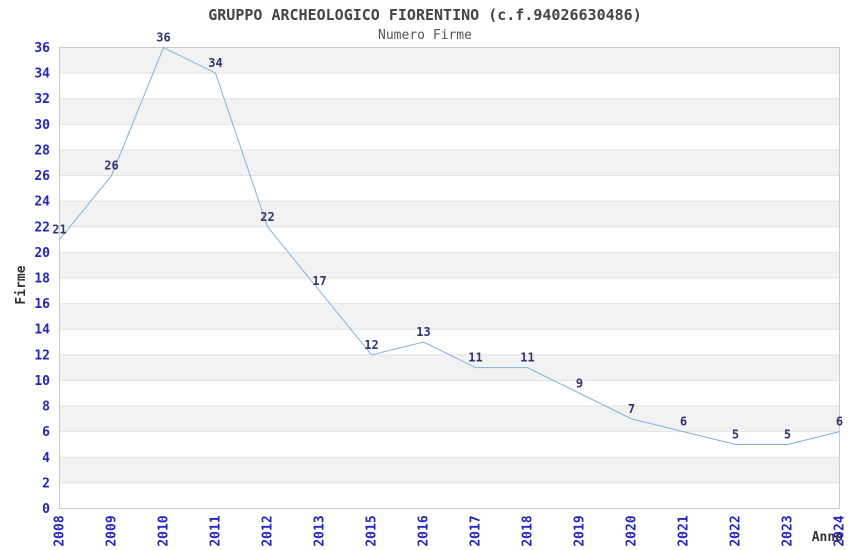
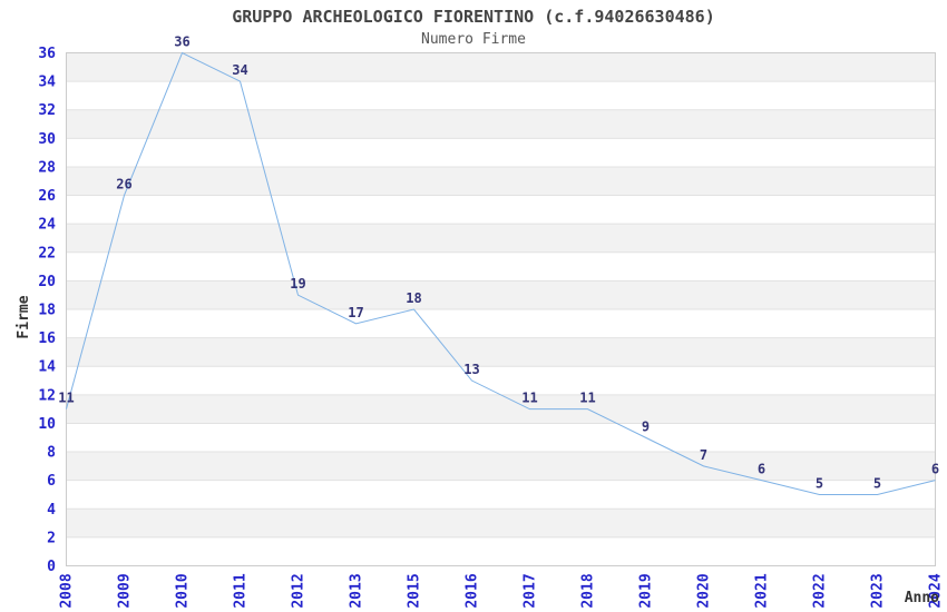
2008: 21 -> 11
2012: 22 -> 19
2015: 12 -> 18
